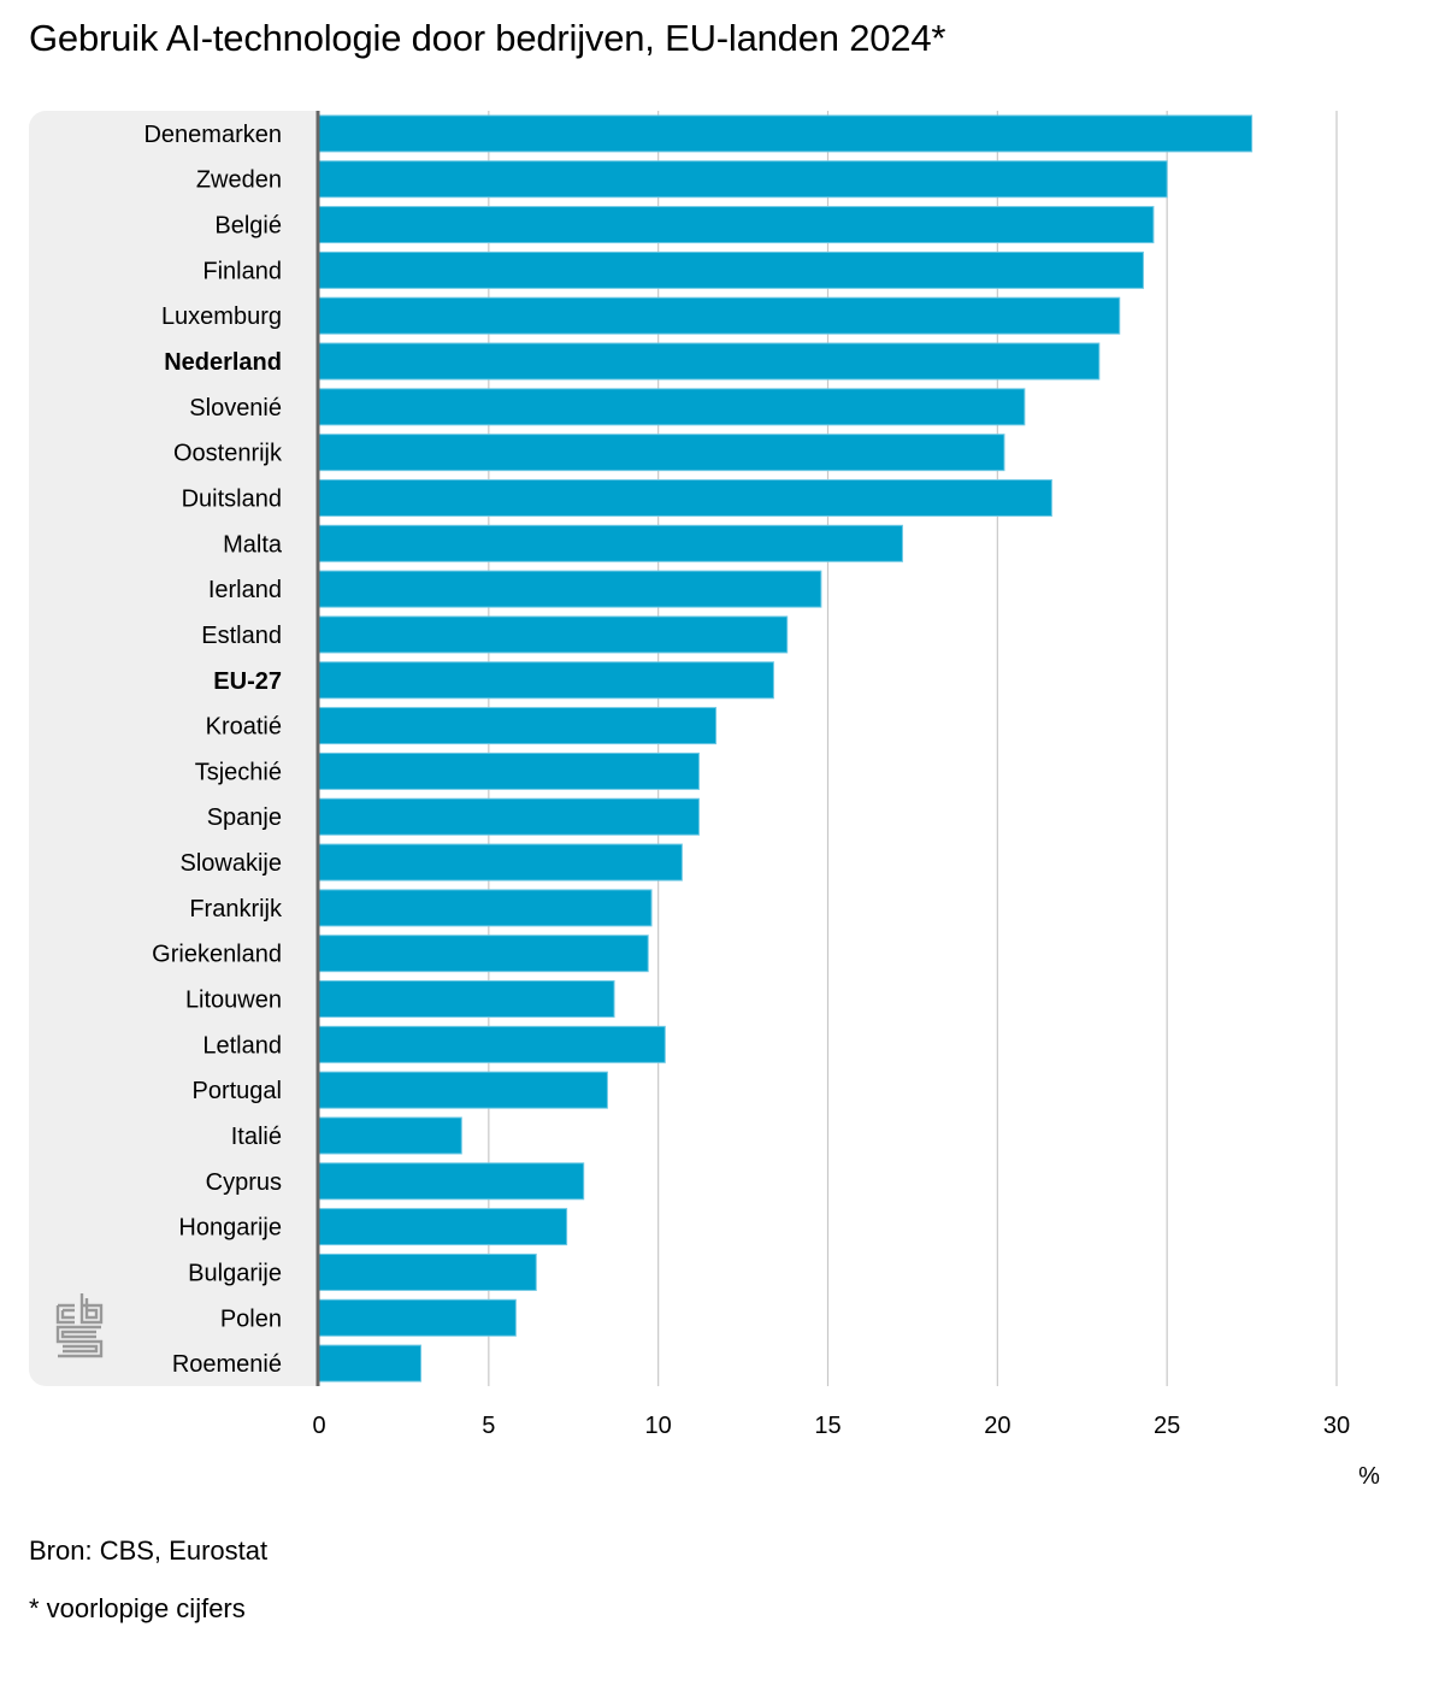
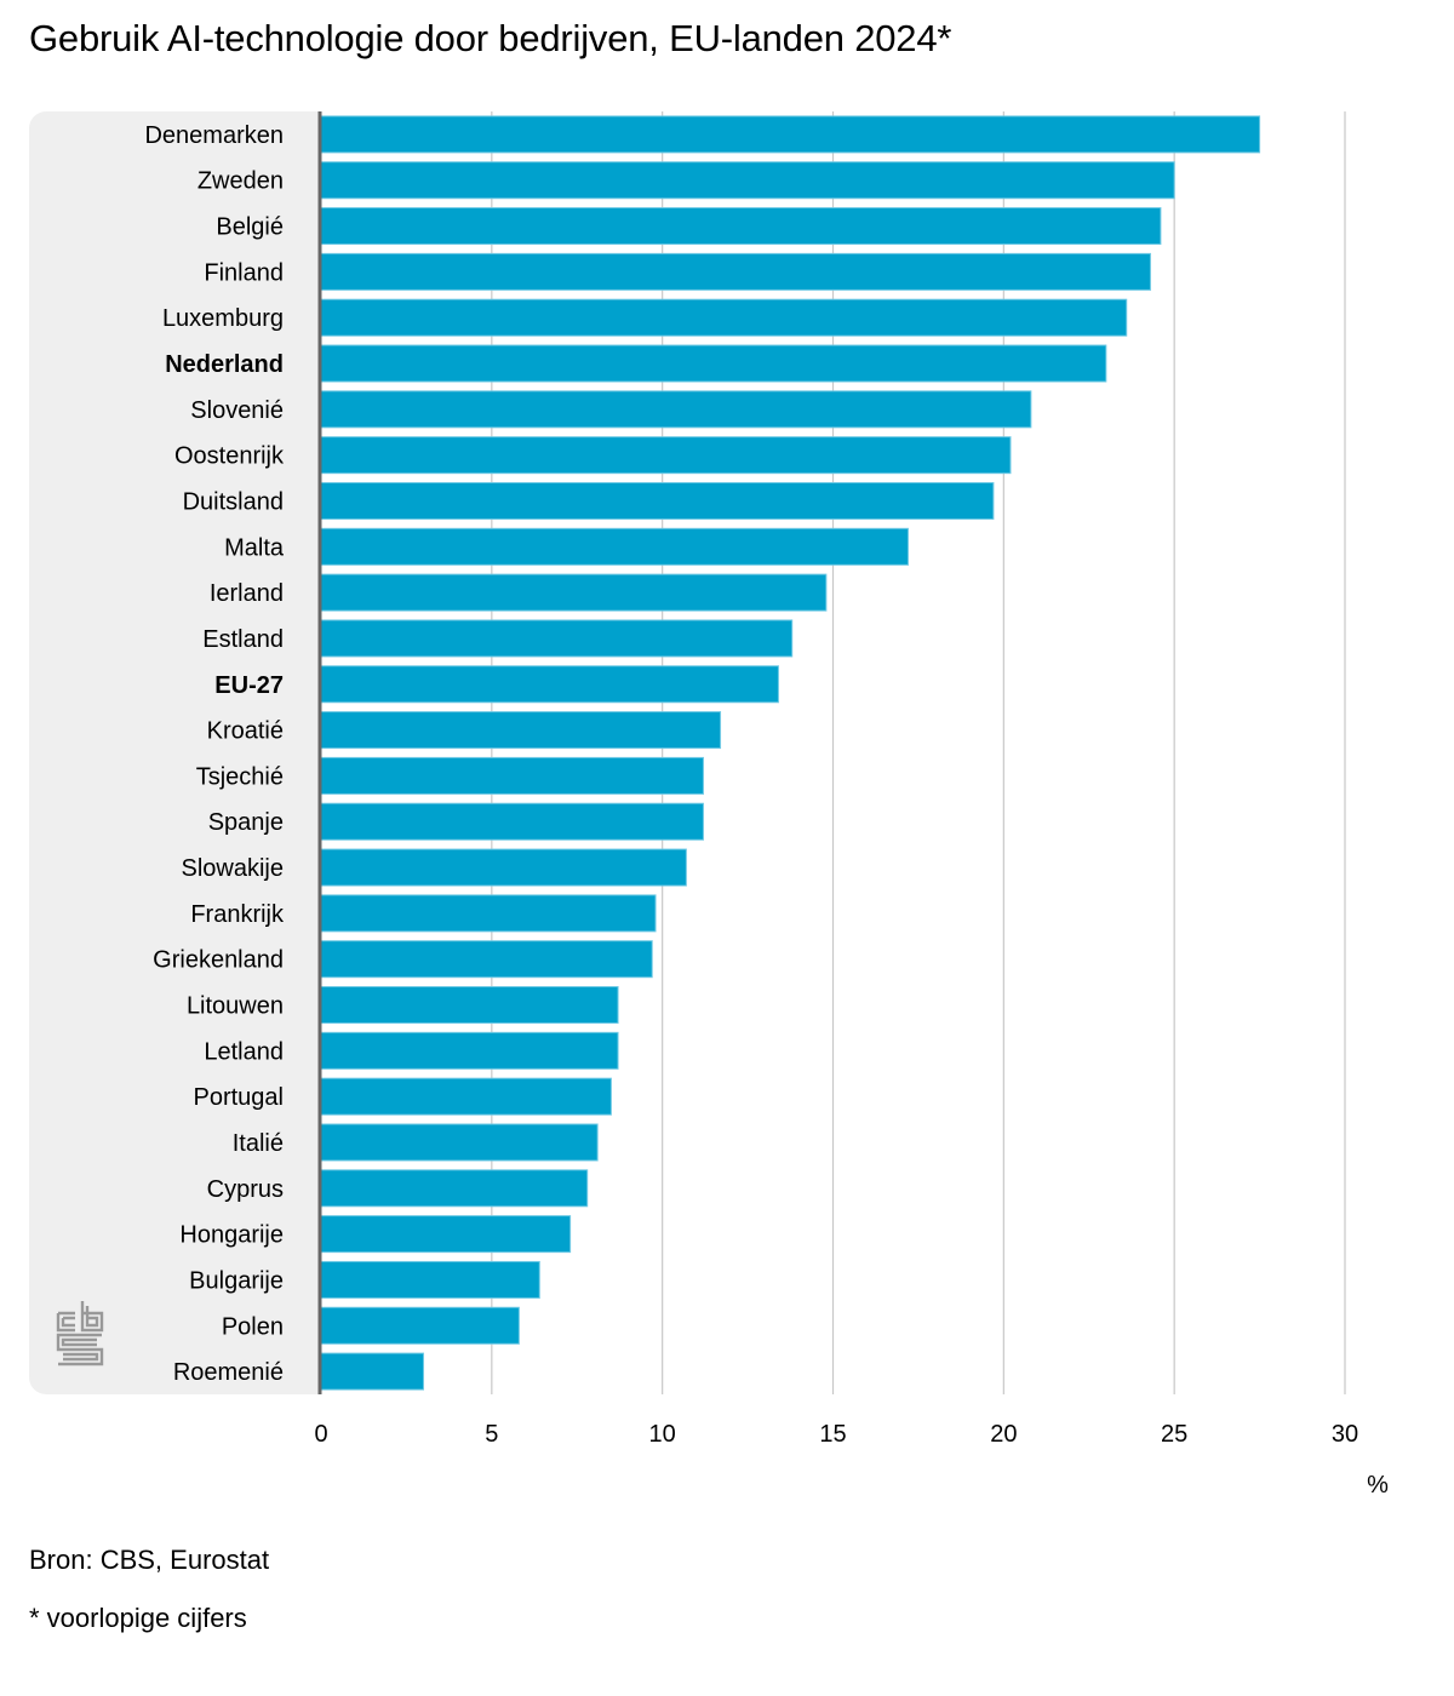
Duitsland: 21.6 -> 19.7
Letland: 10.2 -> 8.7
Italié: 4.2 -> 8.1
